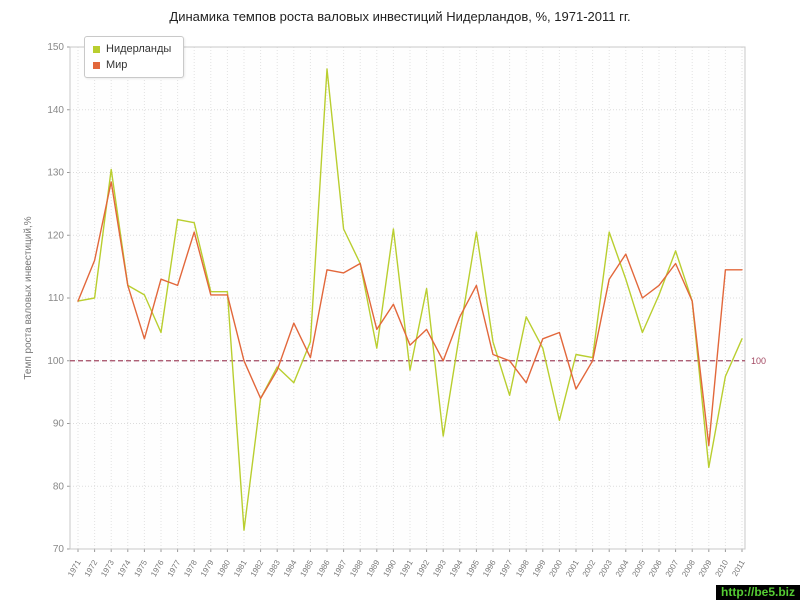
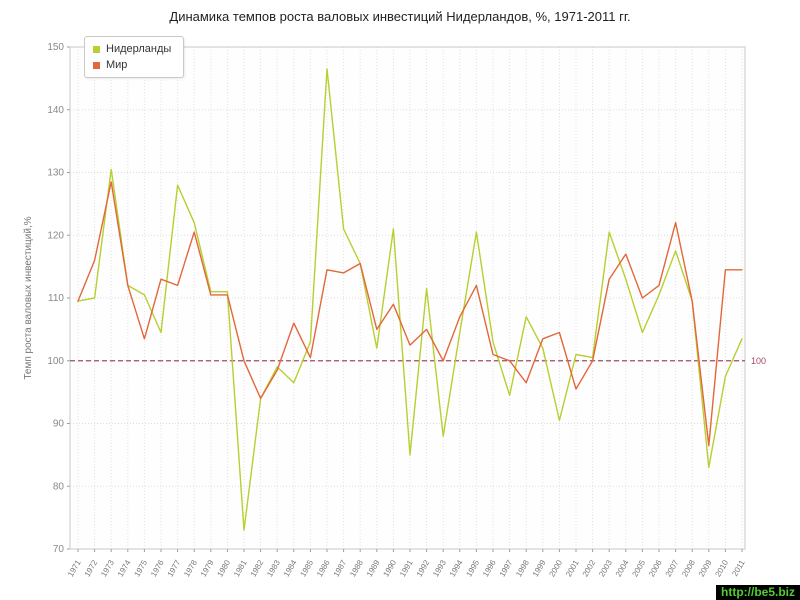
Нидерланды/1977: 122 -> 128
Нидерланды/1991: 98 -> 85
Мир/2007: 116 -> 122
